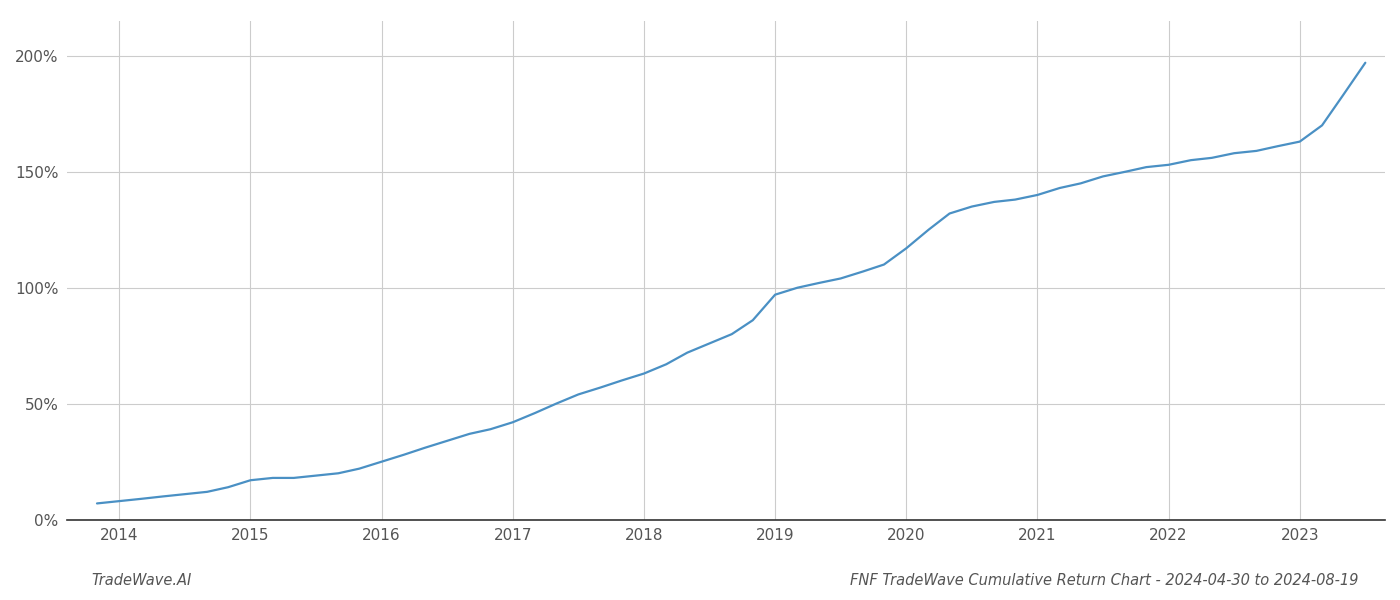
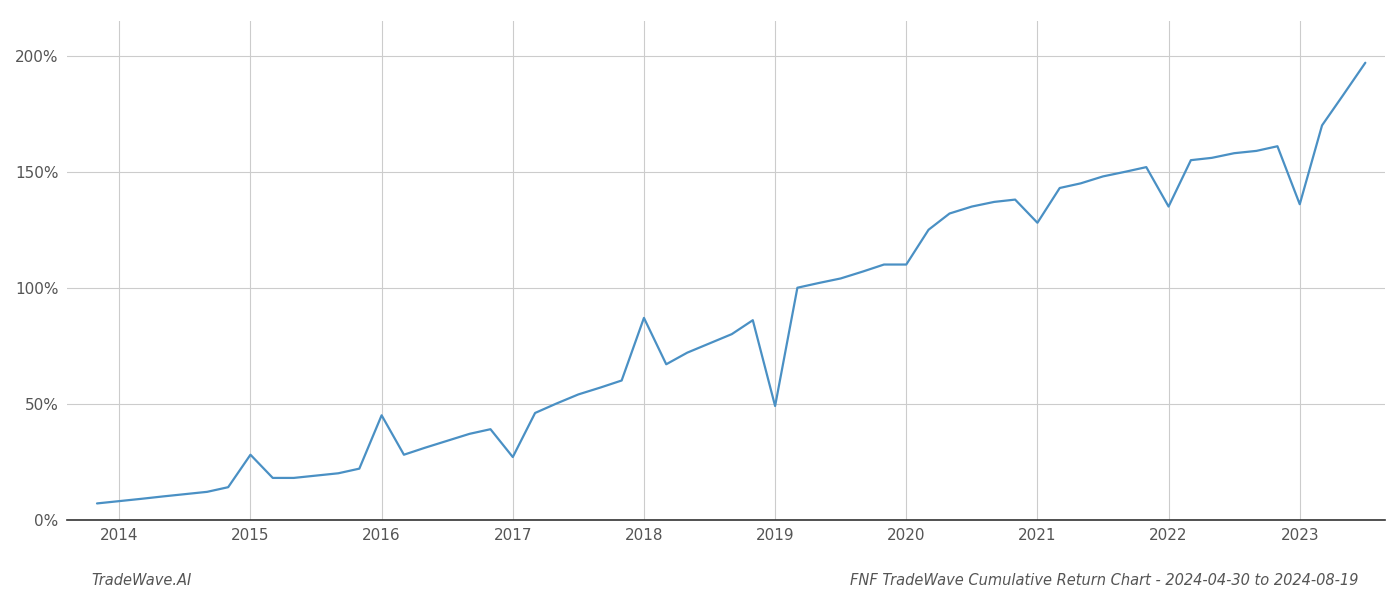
2015: 17% -> 28%
2016: 25% -> 45%
2017: 42% -> 27%
2018: 63% -> 87%
2019: 97% -> 49%
2020: 117% -> 110%
2021: 140% -> 128%
2022: 153% -> 135%
2023: 163% -> 136%
